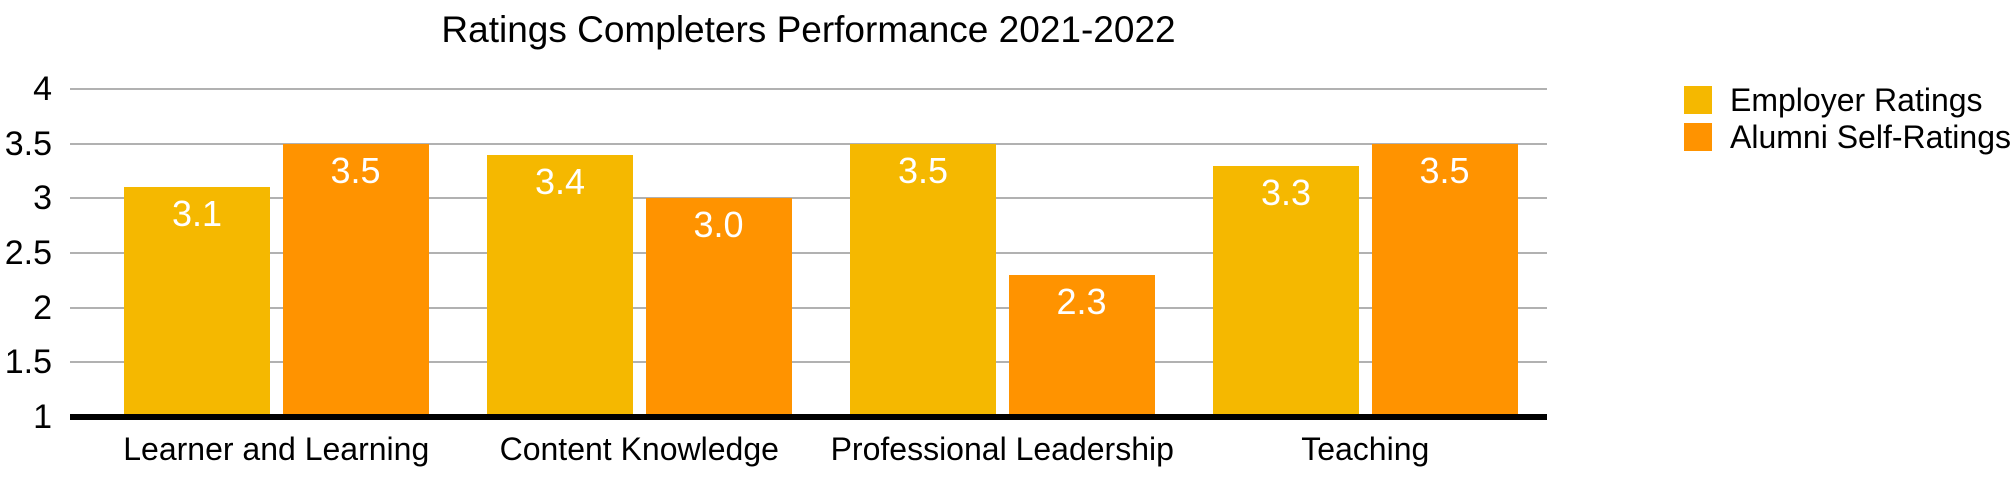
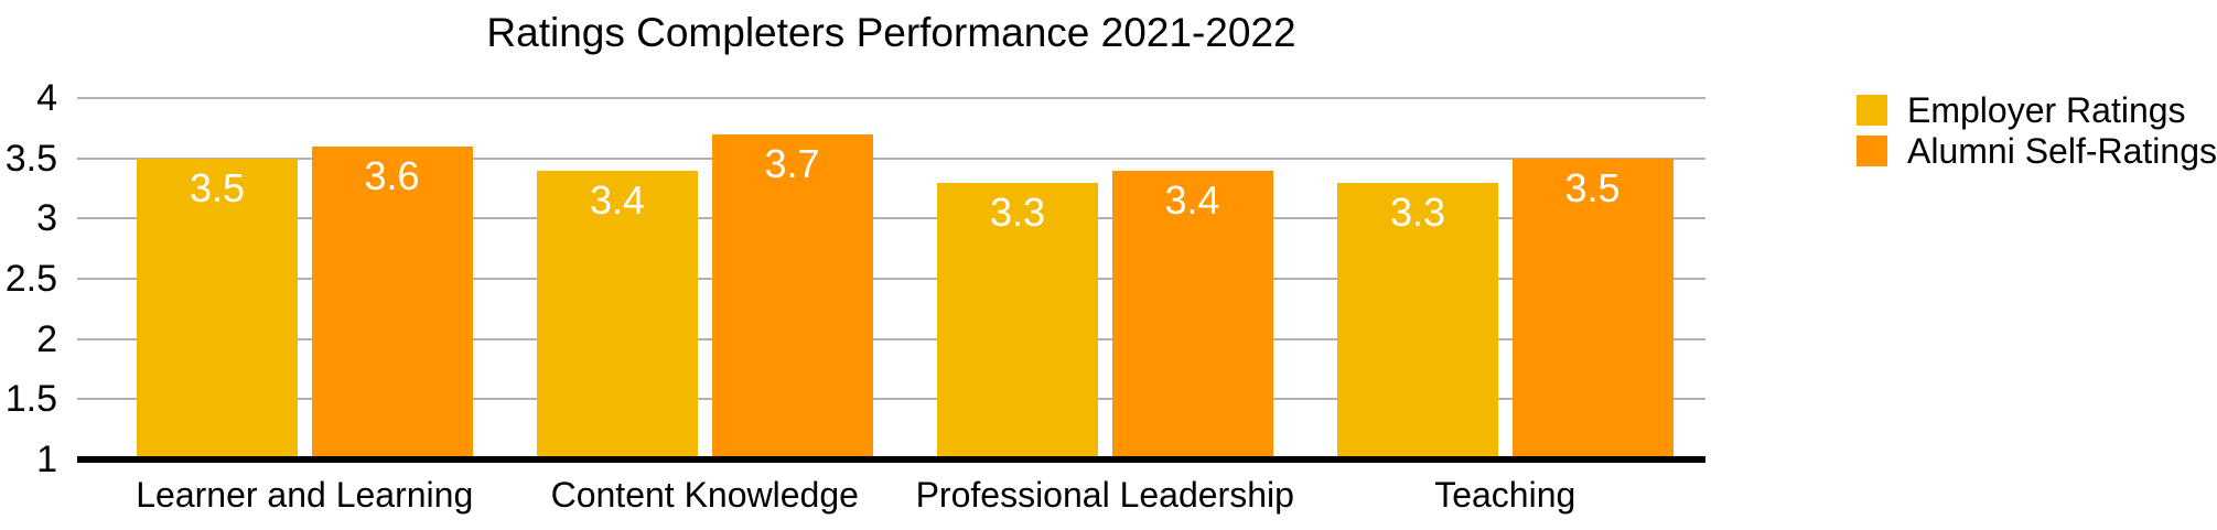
Employer Ratings/Learner and Learning: 3.1 -> 3.5
Alumni Self-Ratings/Learner and Learning: 3.5 -> 3.6
Alumni Self-Ratings/Content Knowledge: 3.0 -> 3.7
Employer Ratings/Professional Leadership: 3.5 -> 3.3
Alumni Self-Ratings/Professional Leadership: 2.3 -> 3.4
